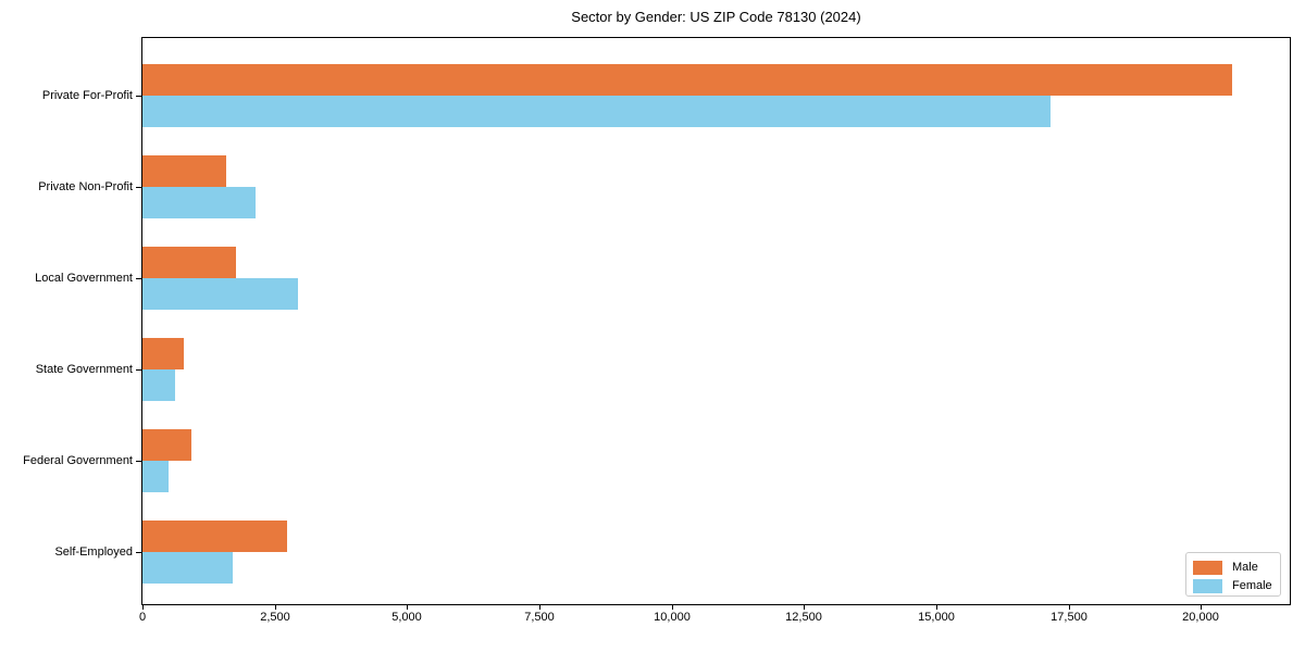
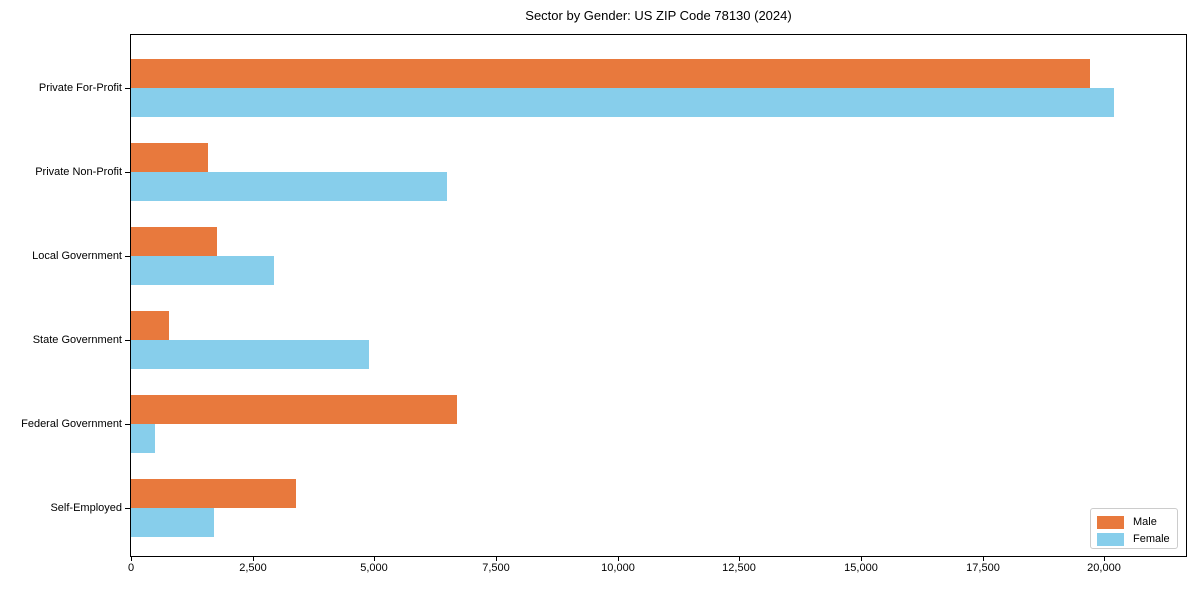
Male/Private For-Profit: 20600 -> 19700
Female/Private For-Profit: 17200 -> 20200
Female/Private Non-Profit: 2100 -> 6500
Female/State Government: 600 -> 4900
Male/Federal Government: 900 -> 6700
Male/Self-Employed: 2700 -> 3400
